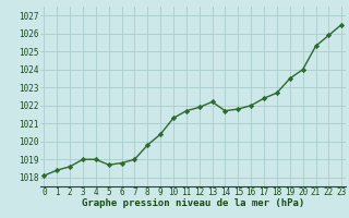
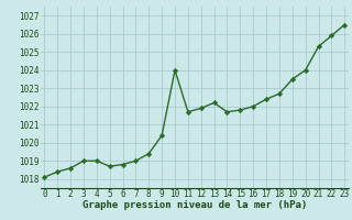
8: 1019.8 -> 1019.4
10: 1021.3 -> 1024.0
